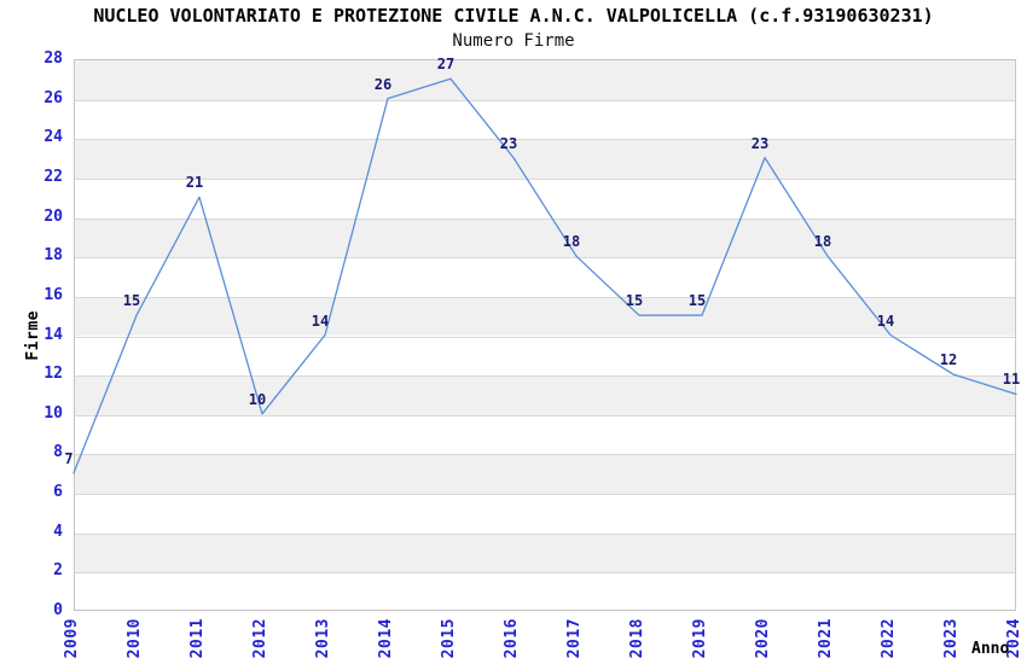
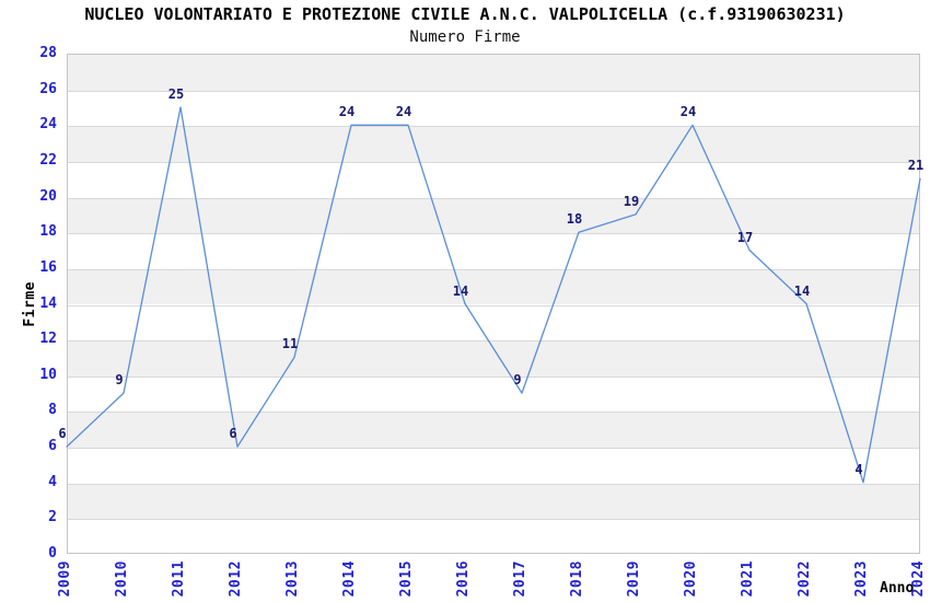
2009: 7 -> 6
2010: 15 -> 9
2011: 21 -> 25
2012: 10 -> 6
2013: 14 -> 11
2014: 26 -> 24
2015: 27 -> 24
2016: 23 -> 14
2017: 18 -> 9
2018: 15 -> 18
2019: 15 -> 19
2020: 23 -> 24
2021: 18 -> 17
2023: 12 -> 4
2024: 11 -> 21
